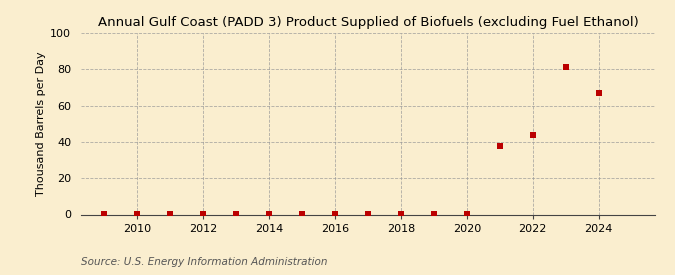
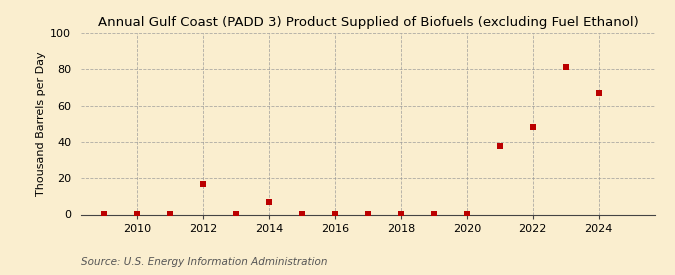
2012: 0 -> 17
2014: 0 -> 7
2022: 44 -> 48
